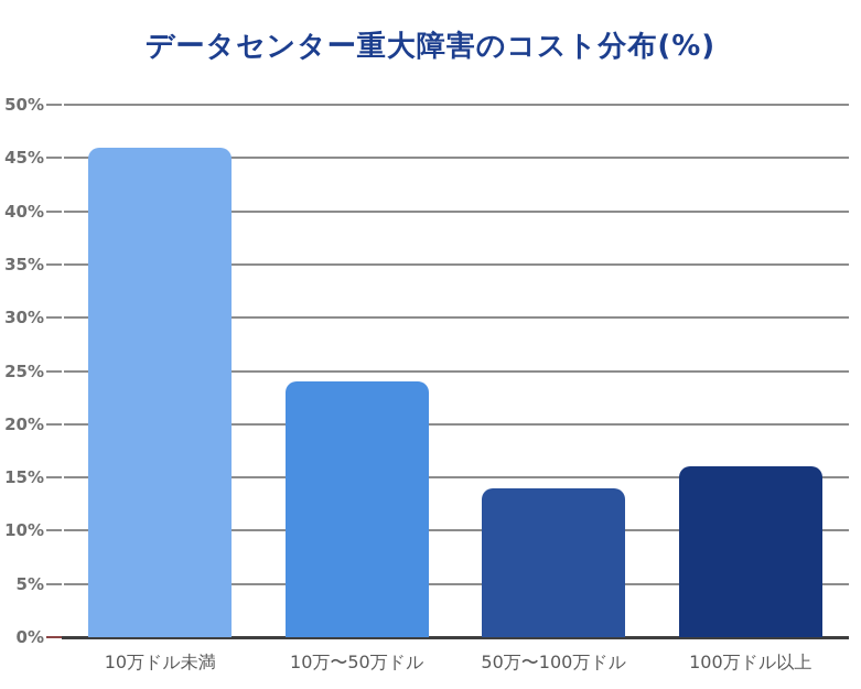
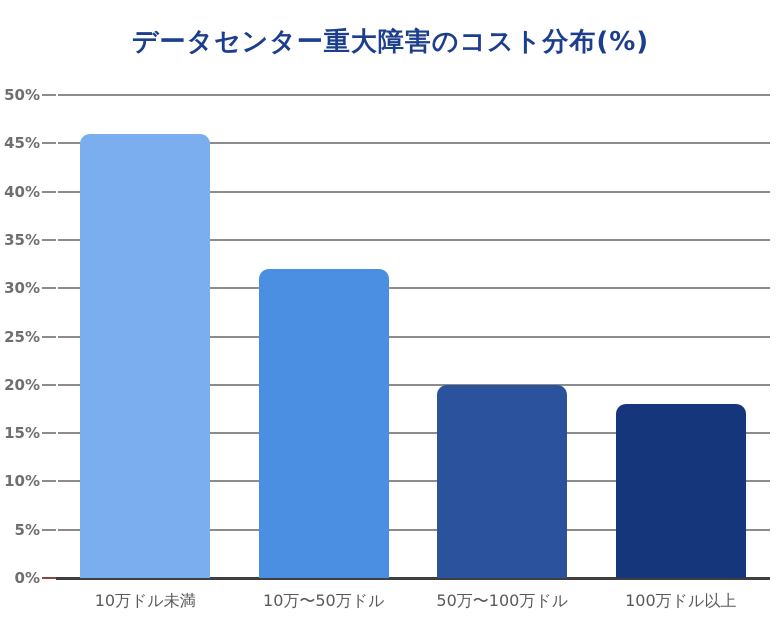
10万〜50万ドル: 24% -> 32%
50万〜100万ドル: 14% -> 20%
100万ドル以上: 16% -> 18%
